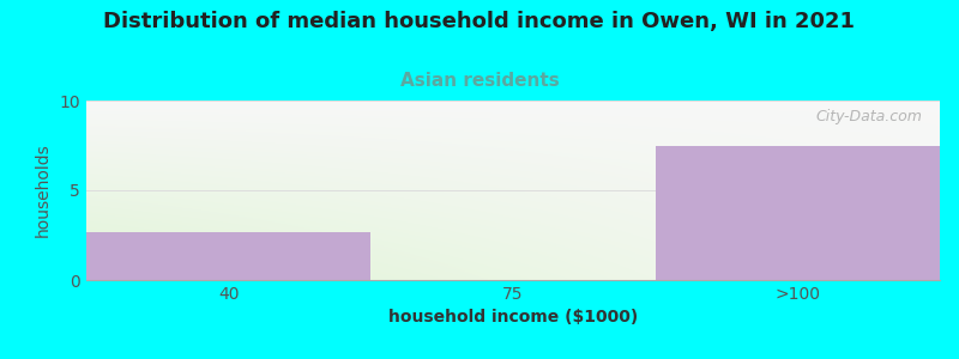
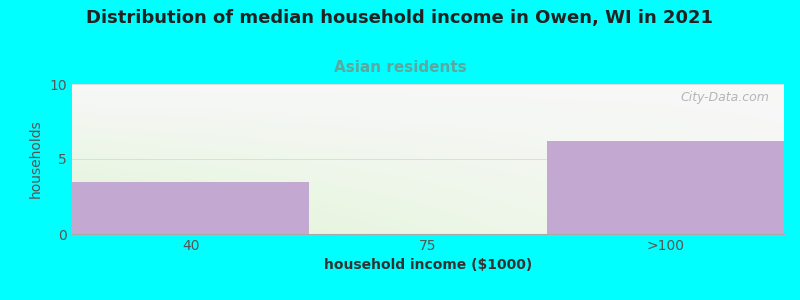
40: 2.7 -> 3.5
>100: 7.5 -> 6.2
